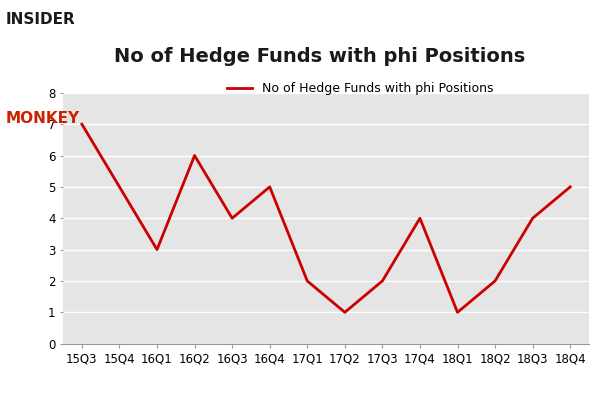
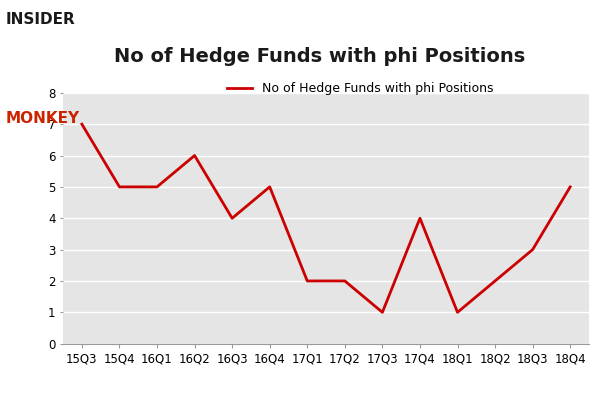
16Q1: 3 -> 5
17Q2: 1 -> 2
17Q3: 2 -> 1
18Q3: 4 -> 3
